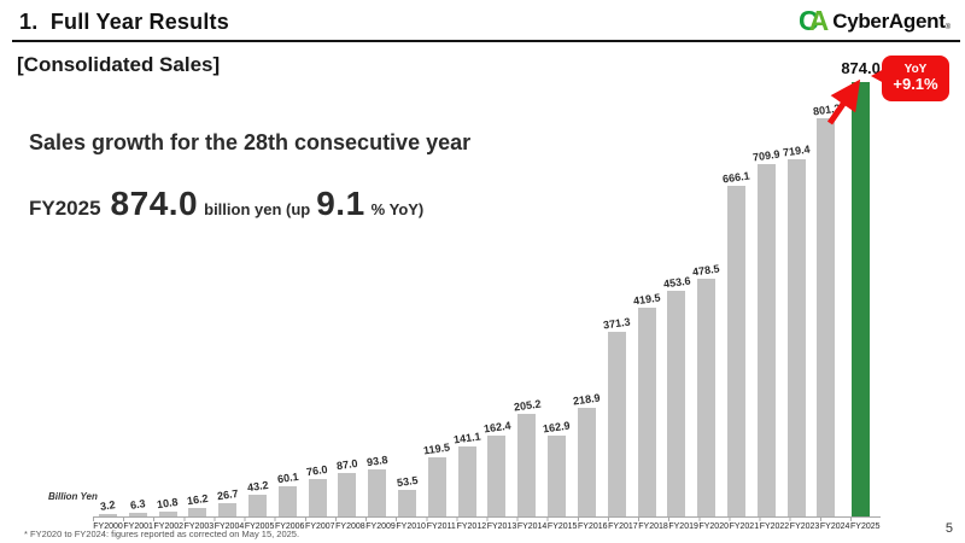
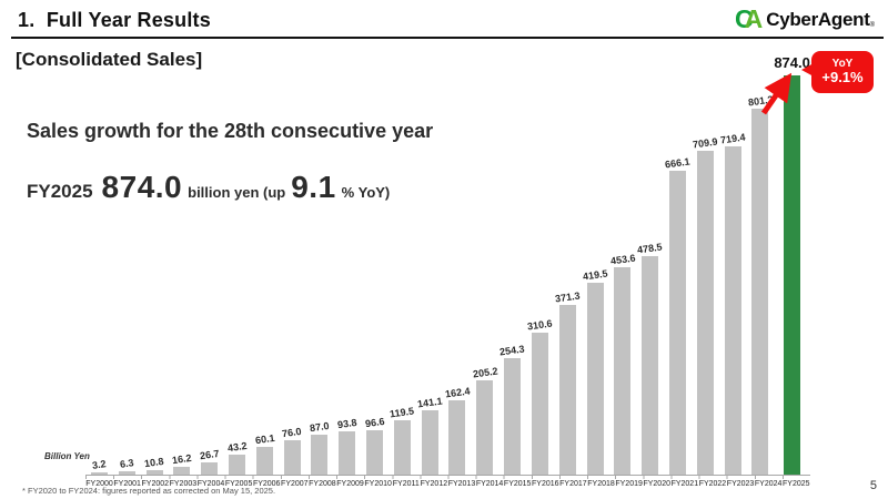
FY2010: 53.5 -> 96.6
FY2015: 162.9 -> 254.3
FY2016: 218.9 -> 310.6
